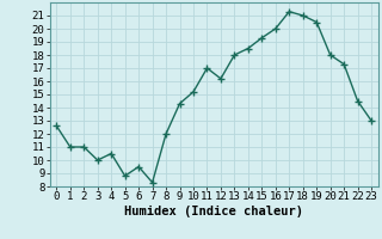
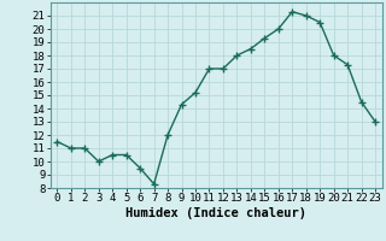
0: 12.6 -> 11.5
5: 8.8 -> 10.5
12: 16.2 -> 17.0
